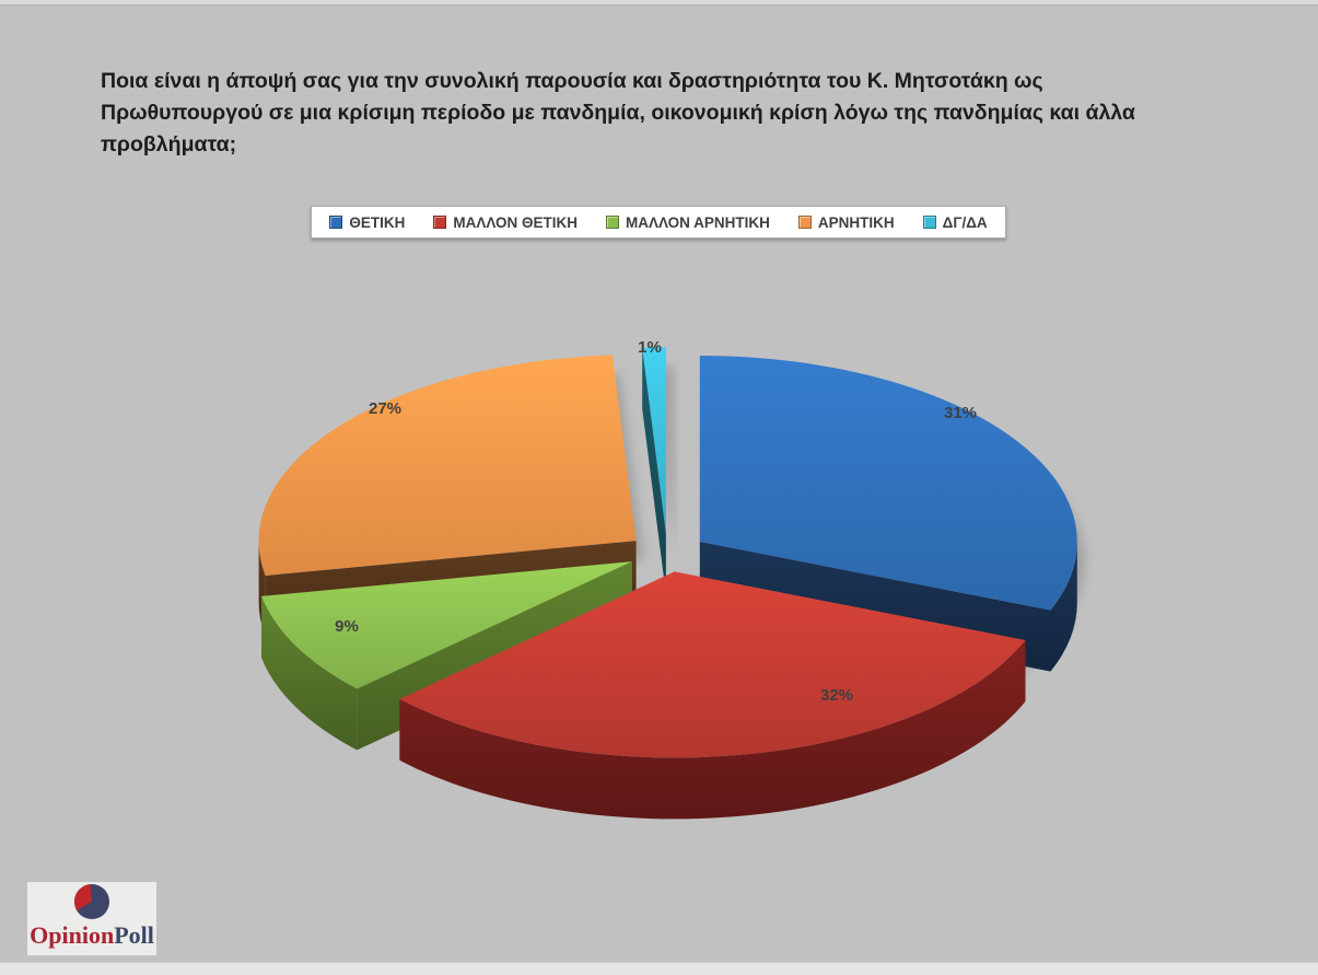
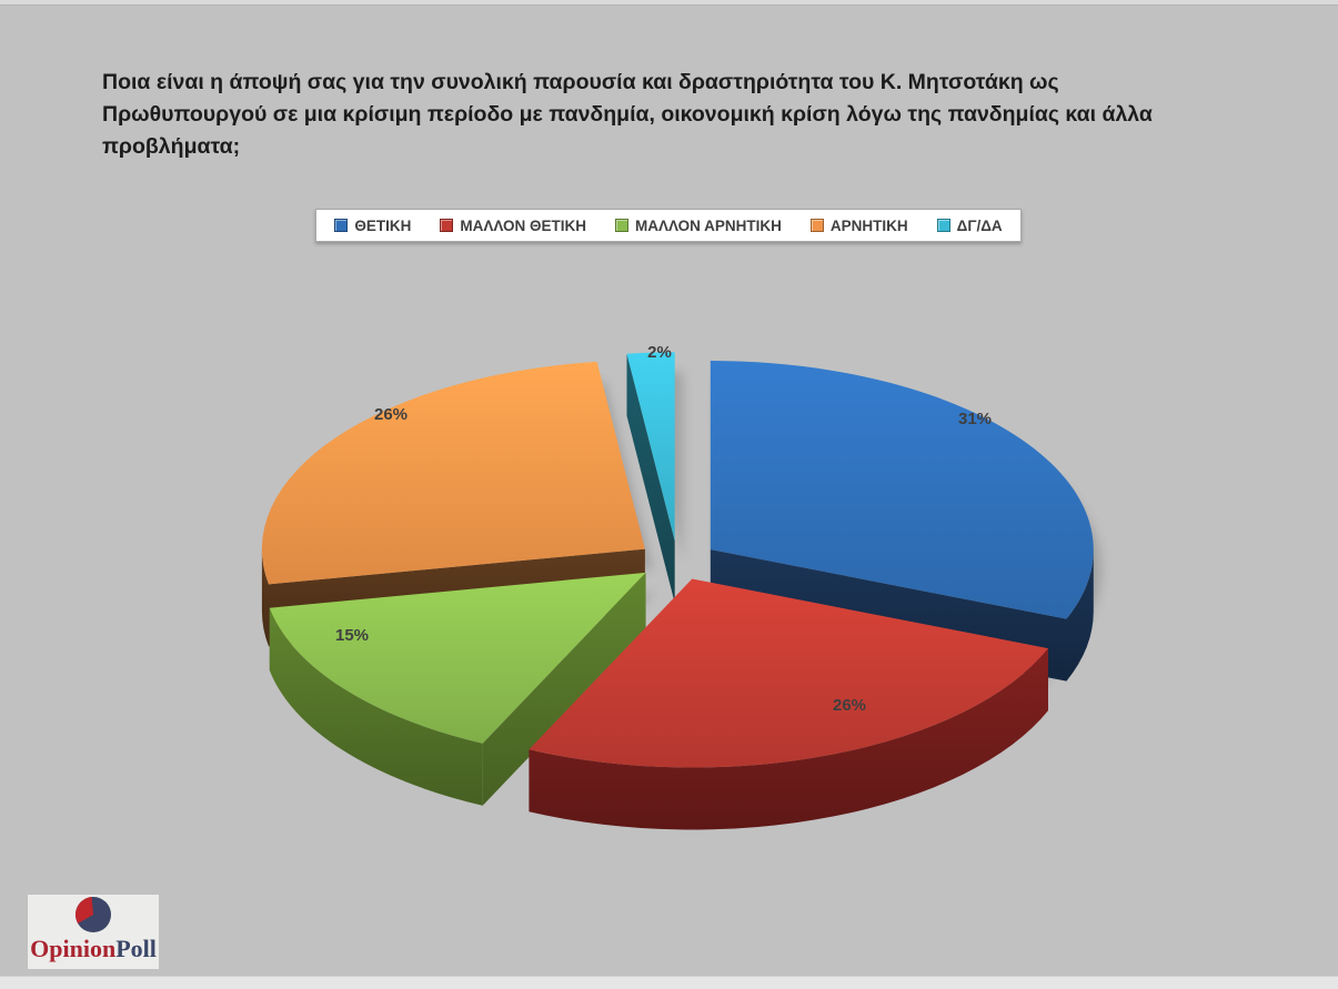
ΜΑΛΛΟΝ ΘΕΤΙΚΗ: 32% -> 26%
ΜΑΛΛΟΝ ΑΡΝΗΤΙΚΗ: 9% -> 15%
ΑΡΝΗΤΙΚΗ: 27% -> 26%
ΔΓ/ΔΑ: 1% -> 2%
